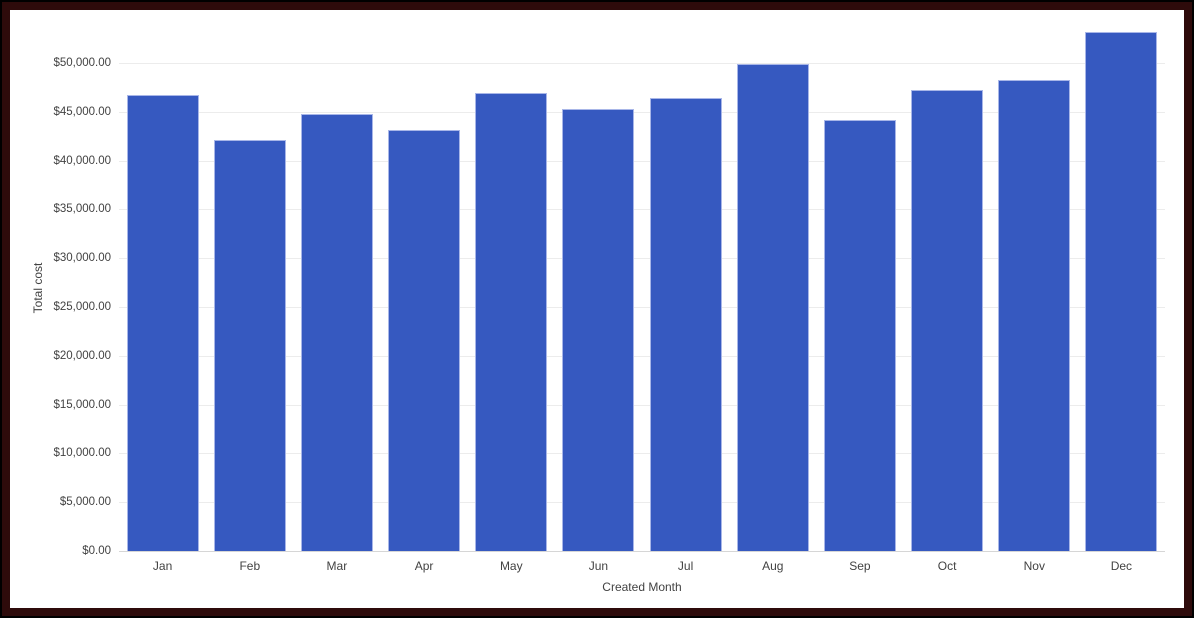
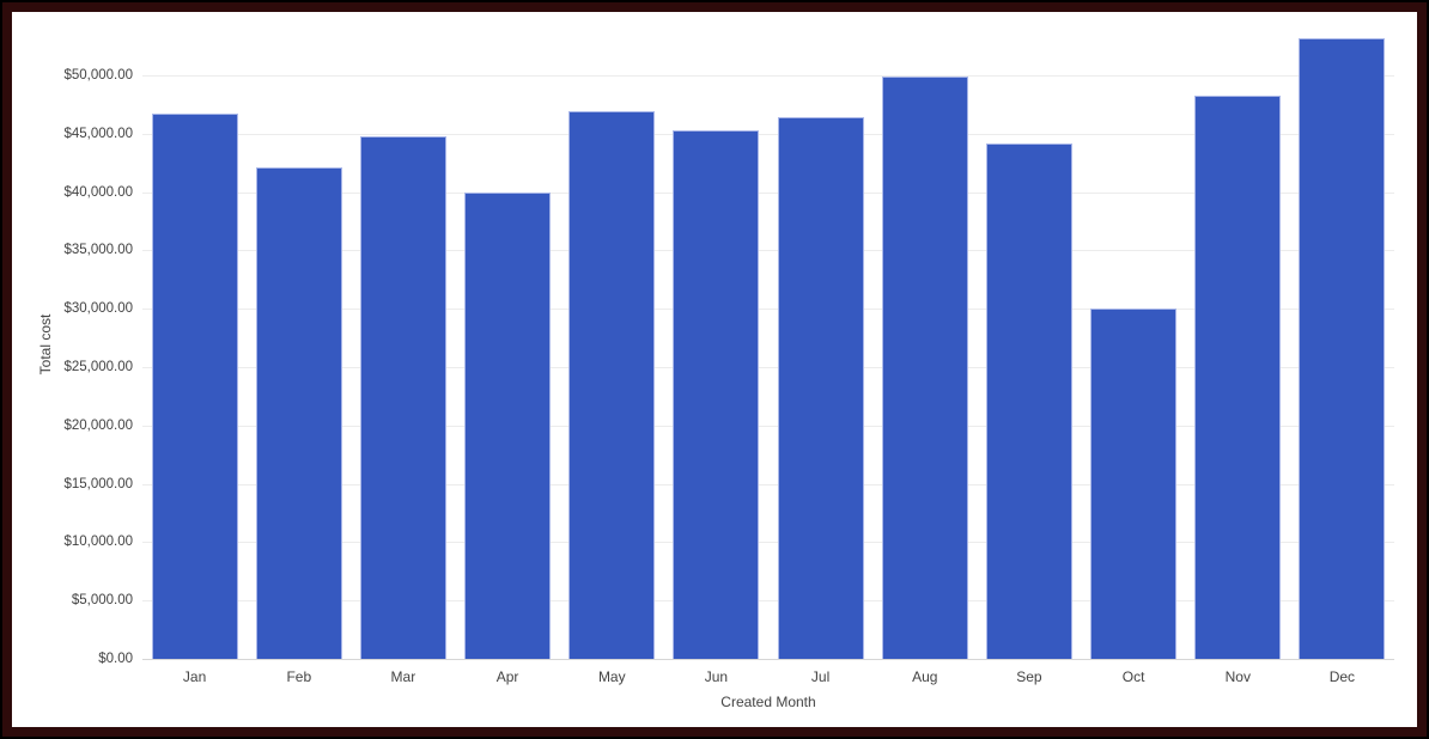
Apr: $43000 -> $40000
Oct: $47000 -> $30000
